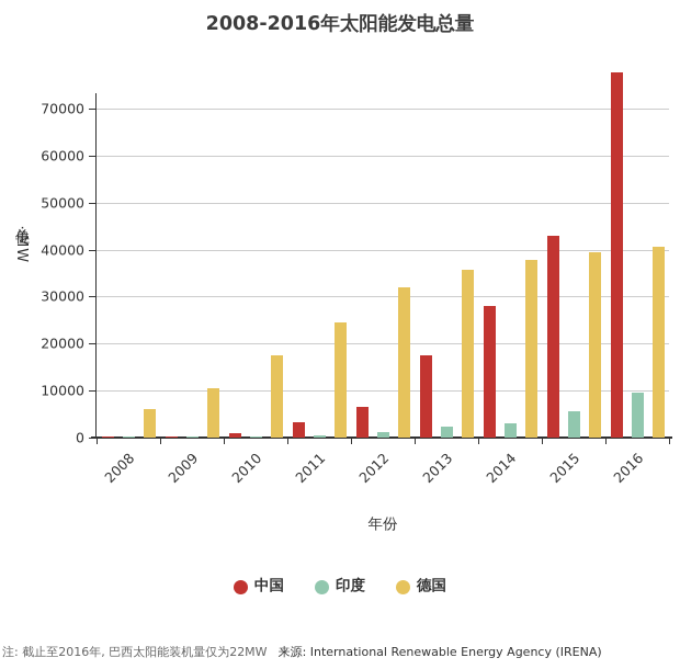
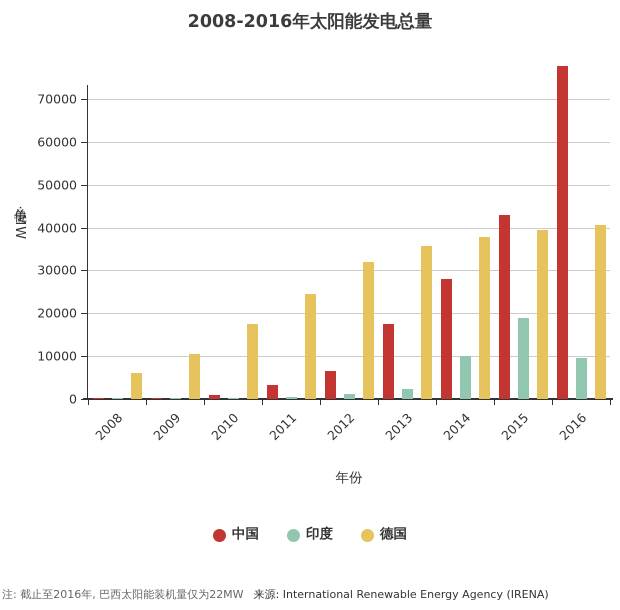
印度/2014: 3000 -> 10000
印度/2015: 6000 -> 19000
